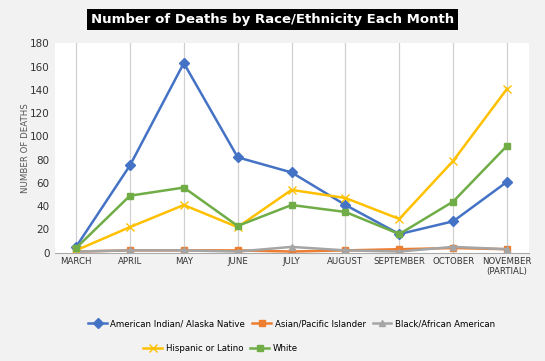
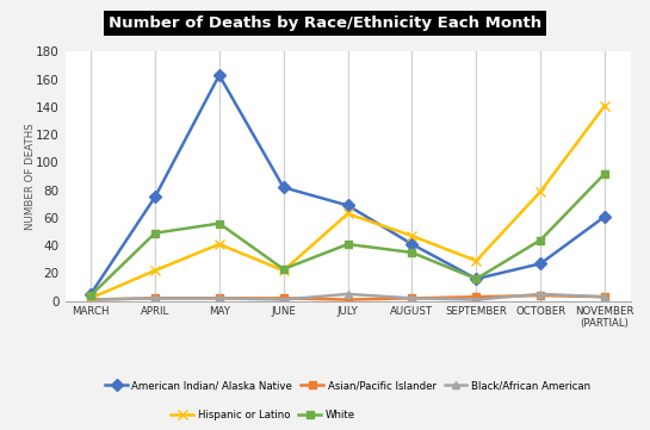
Hispanic or Latino/JULY: 54 -> 63
